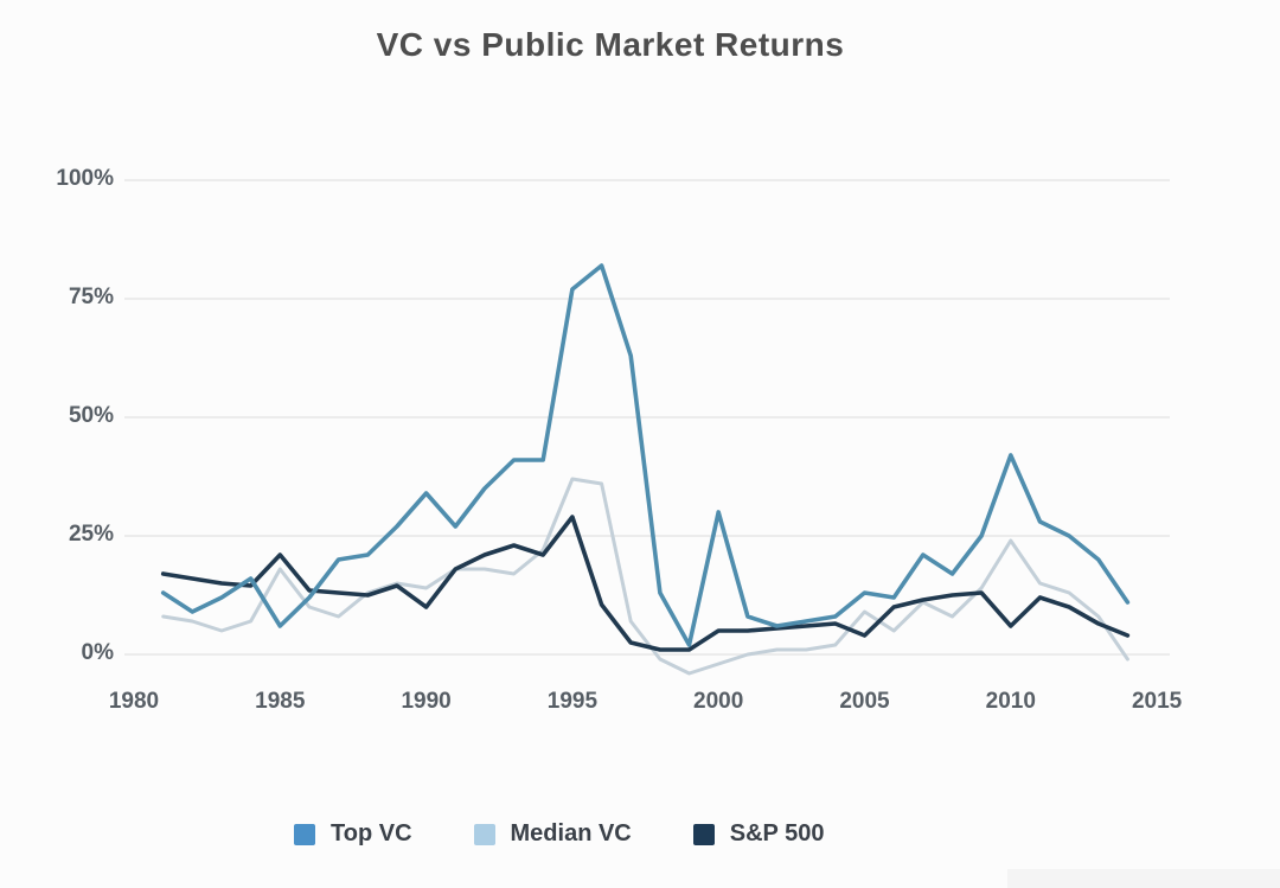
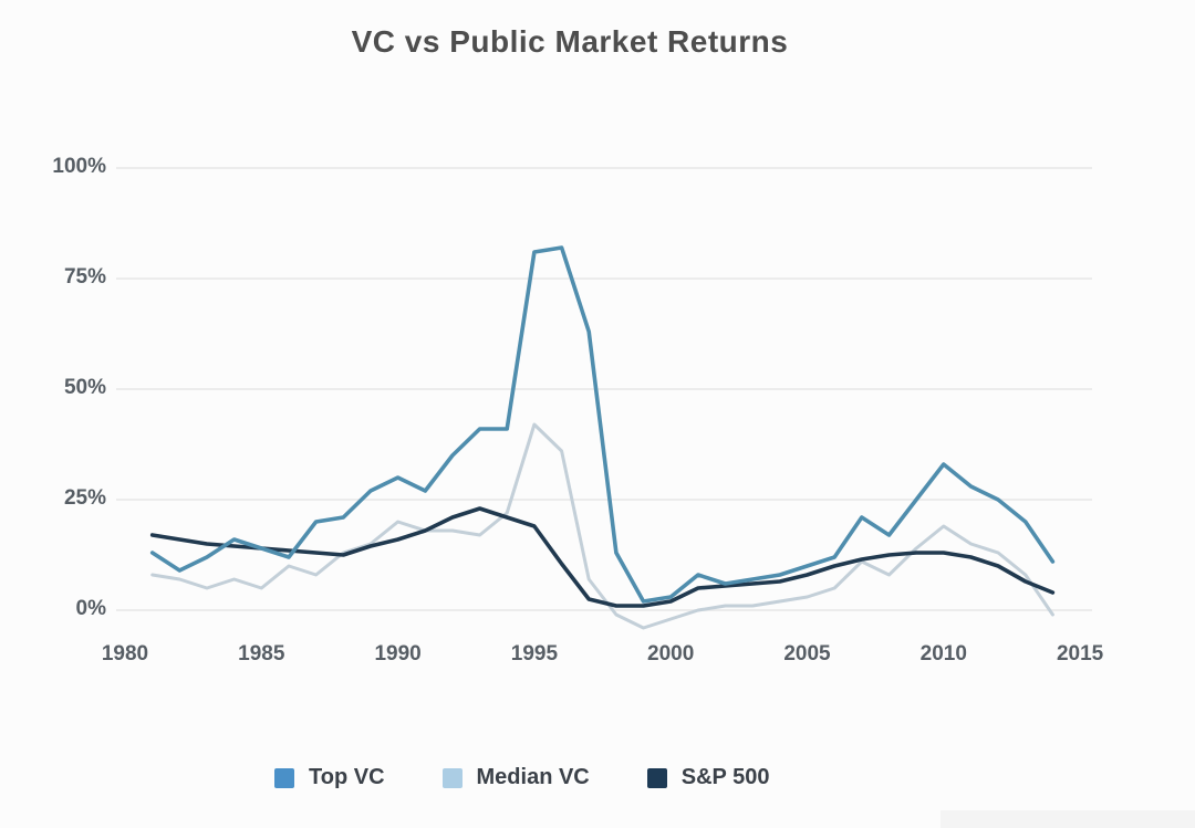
Top VC/1985: 6% -> 14%
Median VC/1985: 18% -> 5%
S&P 500/1985: 21% -> 14%
Top VC/1990: 34% -> 30%
Median VC/1990: 14% -> 20%
S&P 500/1990: 10% -> 16%
Top VC/1995: 77% -> 81%
Median VC/1995: 37% -> 42%
S&P 500/1995: 29% -> 19%
Top VC/2000: 30% -> 3%
S&P 500/2000: 5% -> 2%
Top VC/2005: 13% -> 10%
Median VC/2005: 9% -> 3%
S&P 500/2005: 4% -> 8%
Top VC/2010: 42% -> 33%
Median VC/2010: 24% -> 19%
S&P 500/2010: 6% -> 13%
